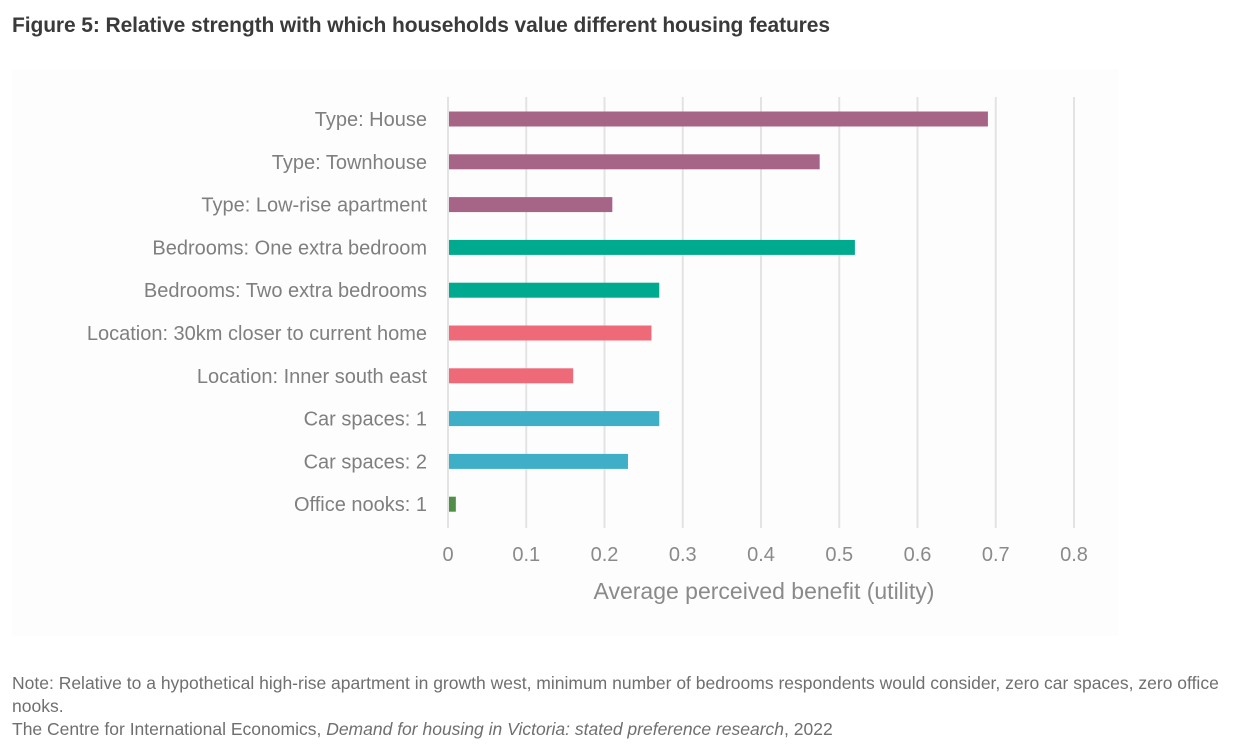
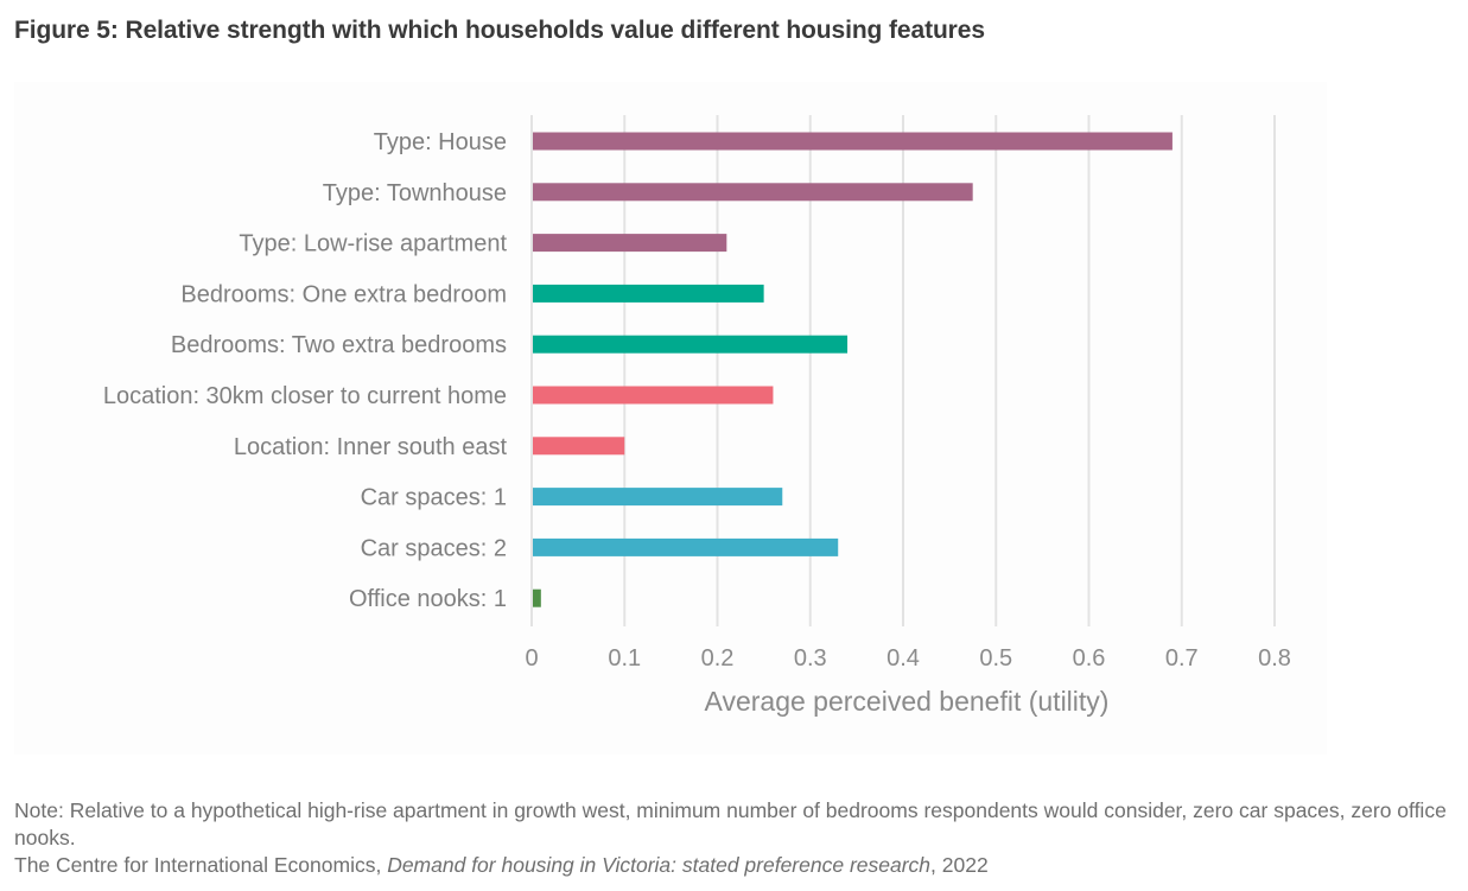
Bedrooms: One extra bedroom: 0.52 -> 0.25
Bedrooms: Two extra bedrooms: 0.27 -> 0.34
Location: Inner south east: 0.16 -> 0.10
Car spaces: 2: 0.23 -> 0.33
